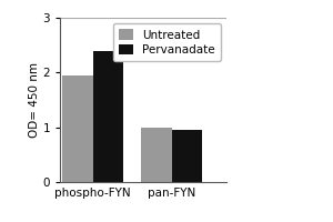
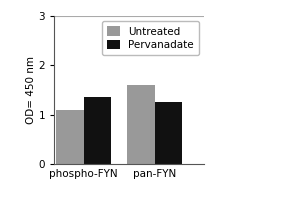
Untreated/phospho-FYN: 1.95 -> 1.10
Pervanadate/phospho-FYN: 2.40 -> 1.35
Untreated/pan-FYN: 1.00 -> 1.60
Pervanadate/pan-FYN: 0.95 -> 1.25
